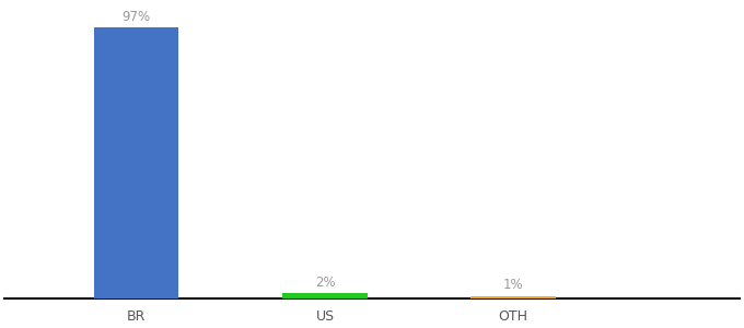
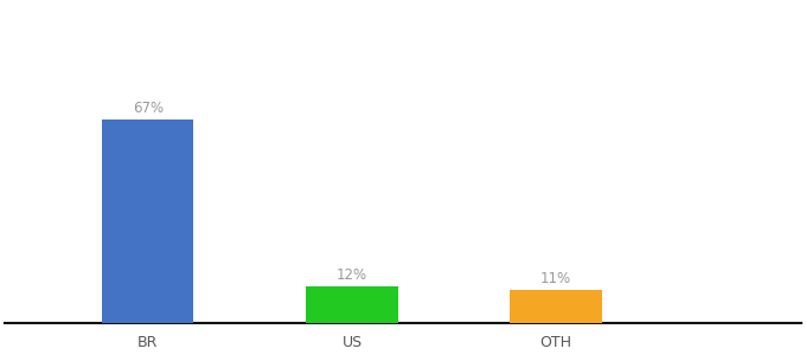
BR: 97% -> 67%
US: 2% -> 12%
OTH: 1% -> 11%
